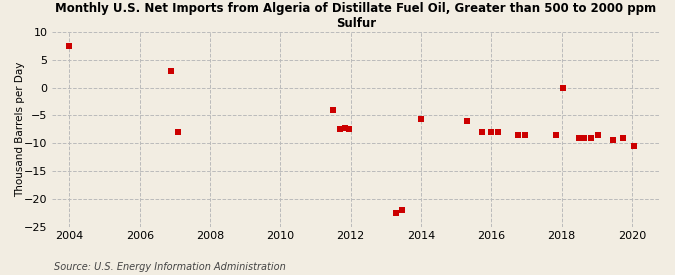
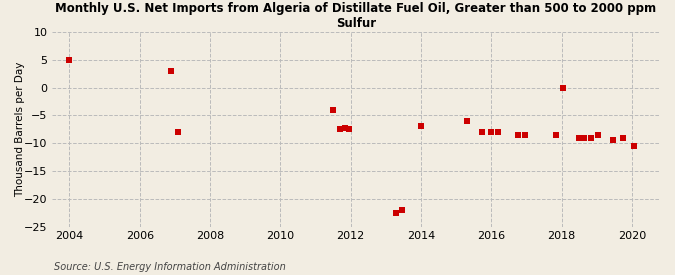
2004: 7.4 -> 5.0
2014: -5.6 -> -7.0
